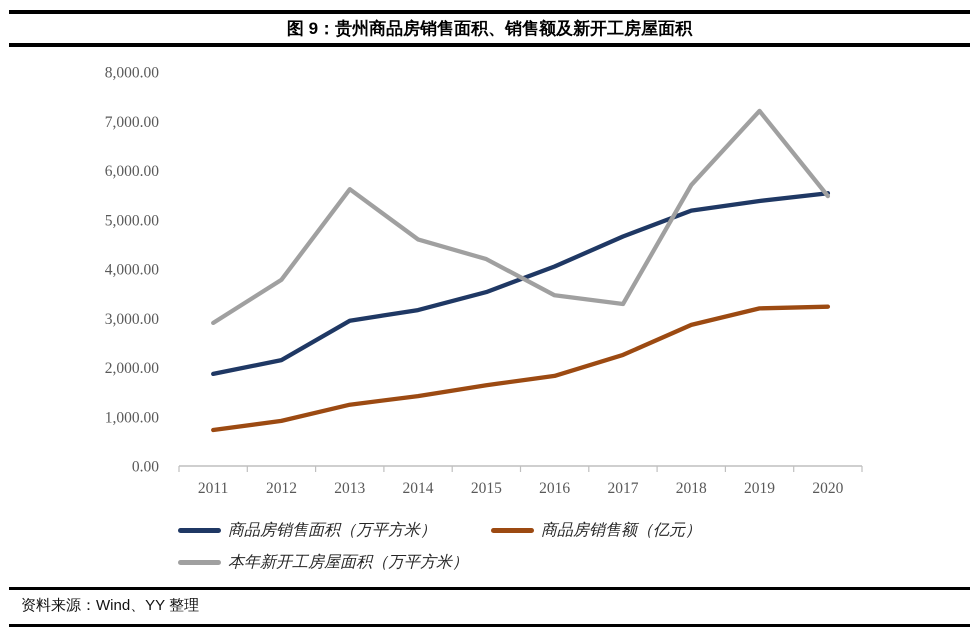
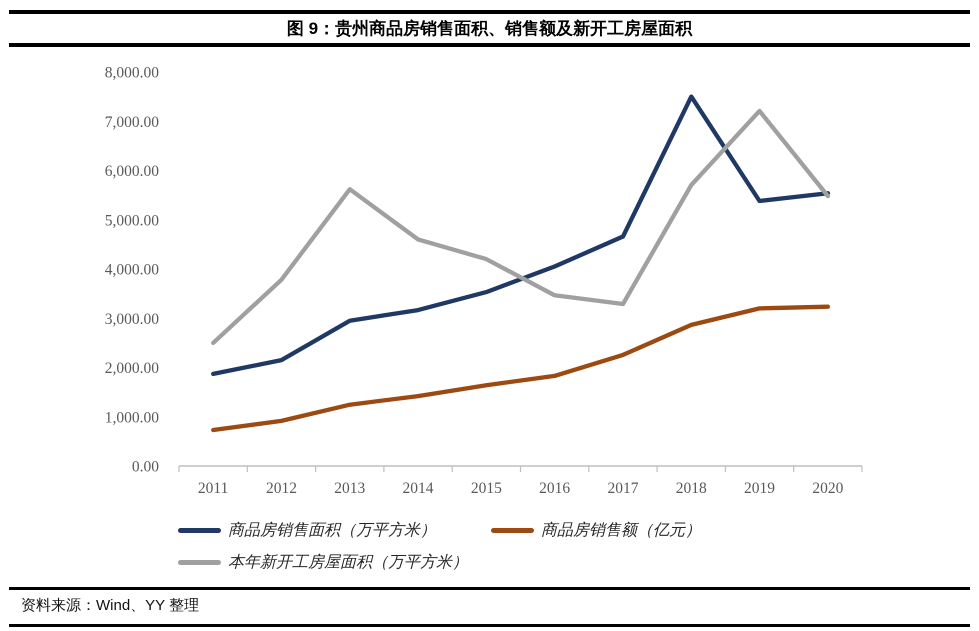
本年新开工房屋面积（万平方米）/2011: 2900 -> 2500
商品房销售面积（万平方米）/2018: 5200 -> 7500
